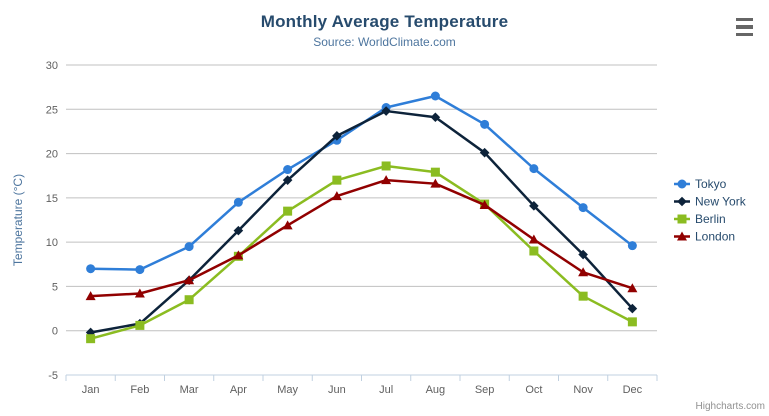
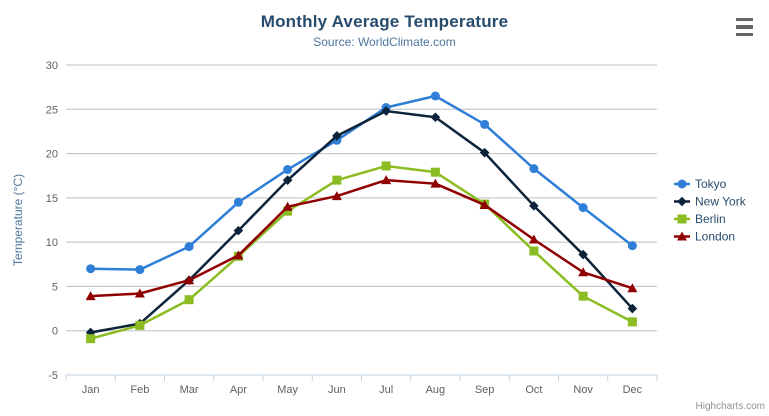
London/May: 12 -> 14
